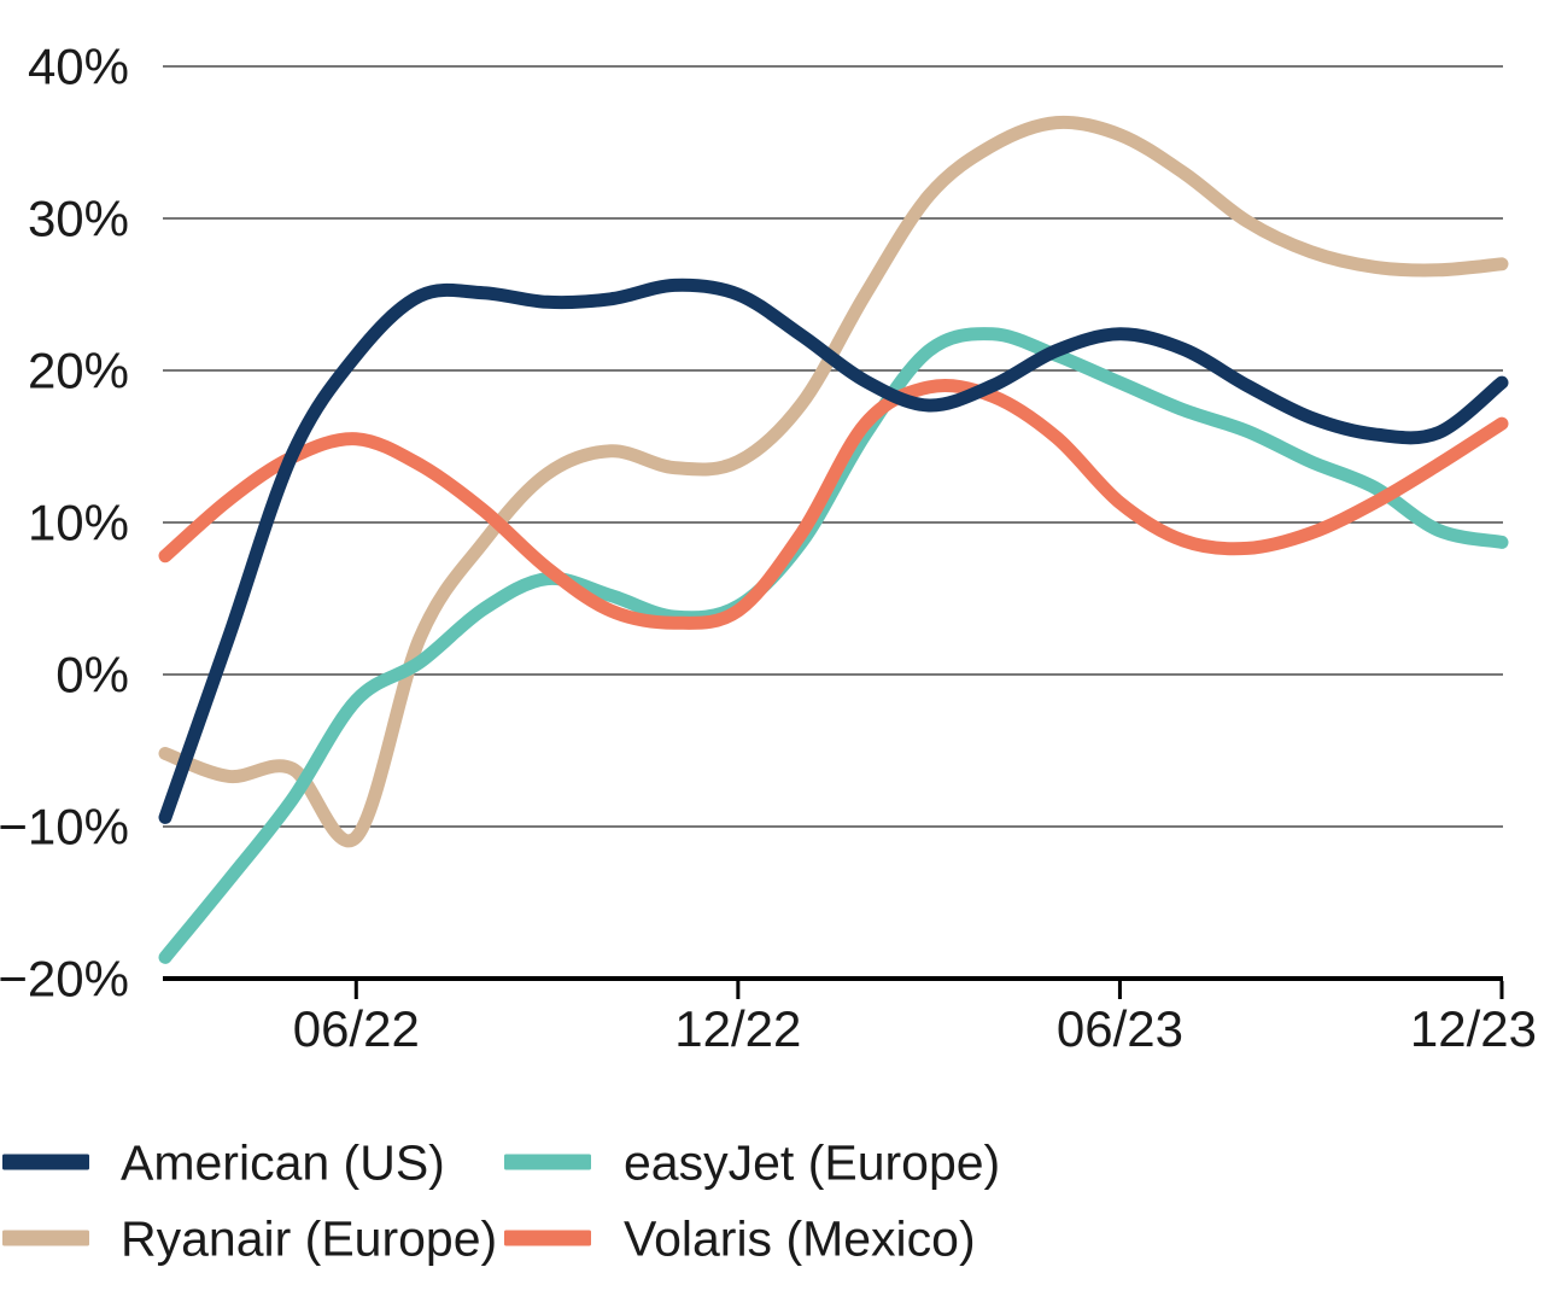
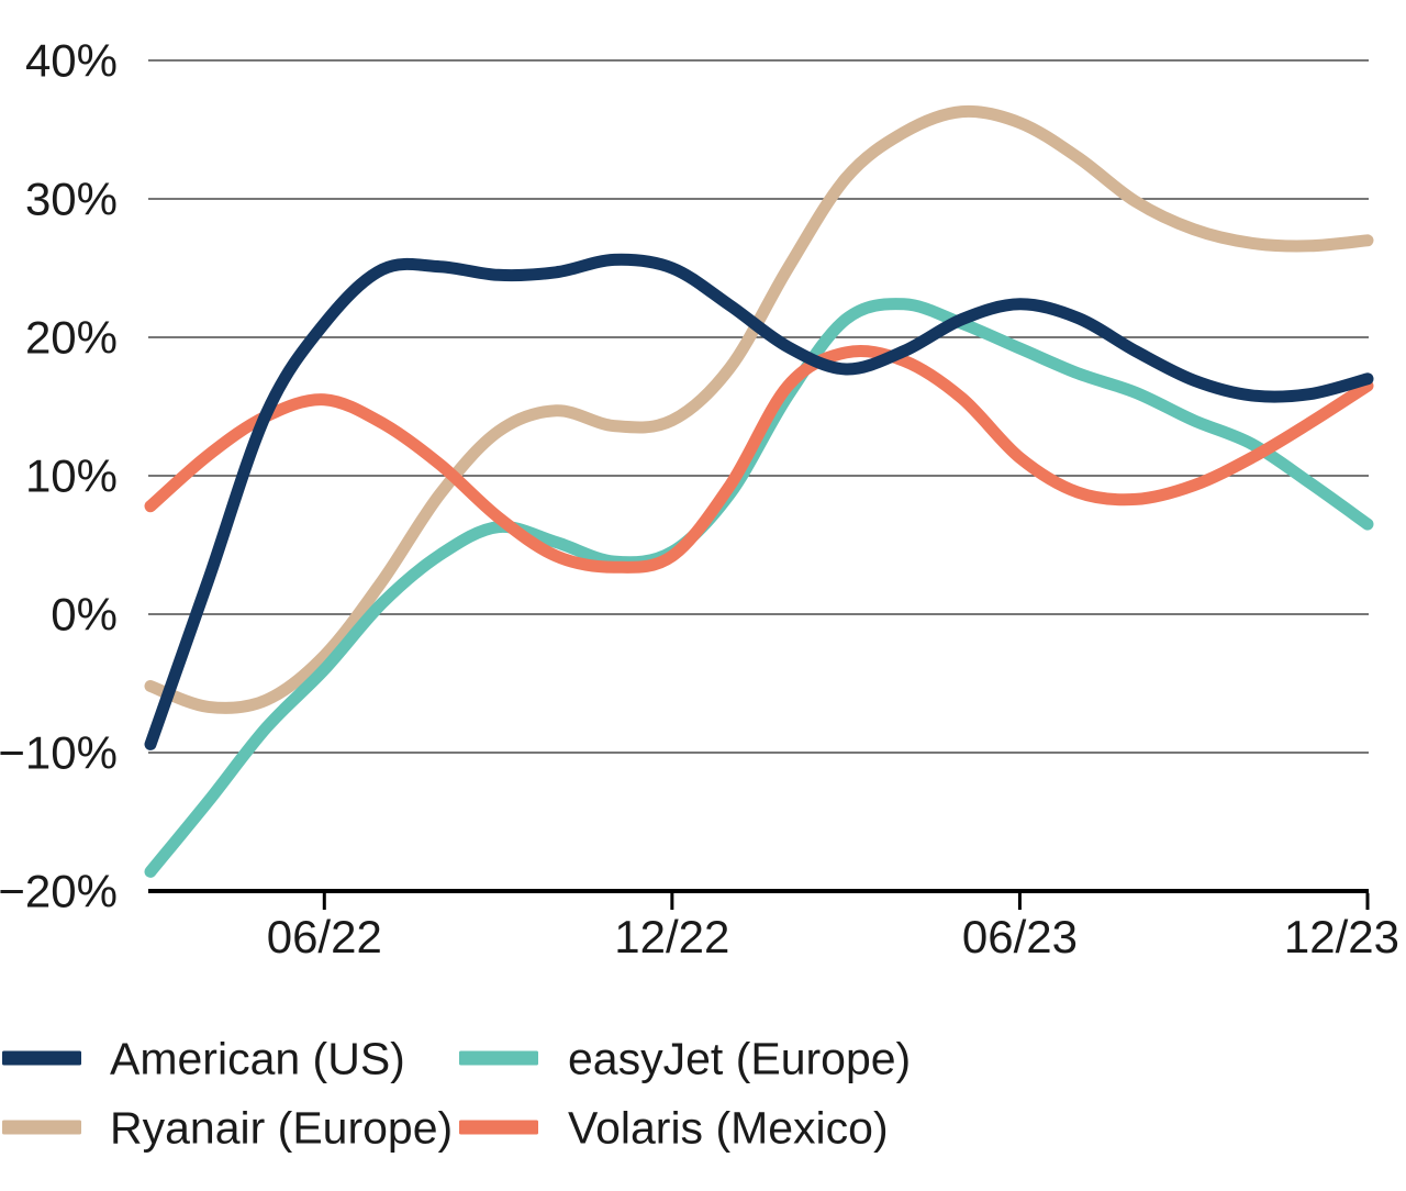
Ryanair (Europe)/06/22: -10.7% -> -3.0%
easyJet (Europe)/06/22: -1.7% -> -4.0%
American (US)/12/23: 19.2% -> 17.0%
easyJet (Europe)/12/23: 8.7% -> 6.5%
